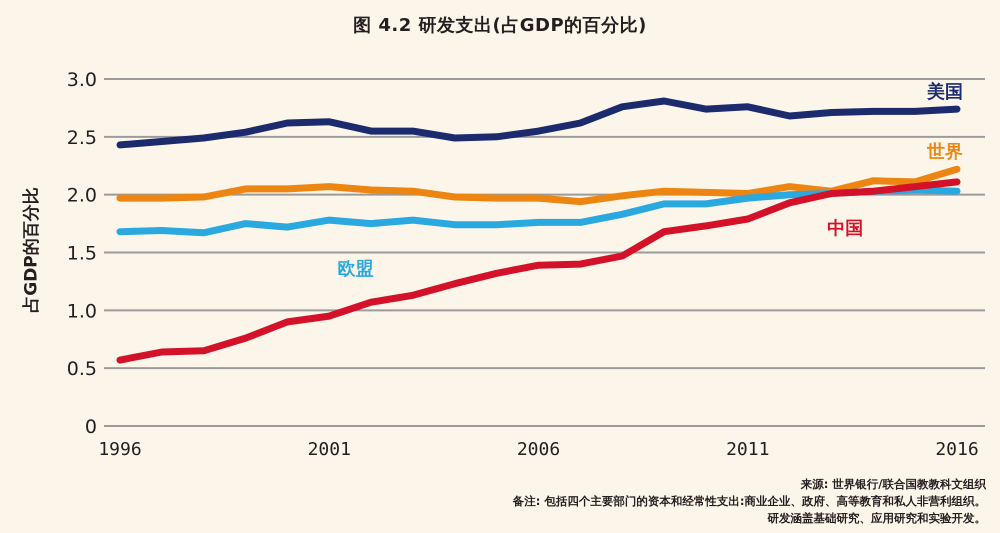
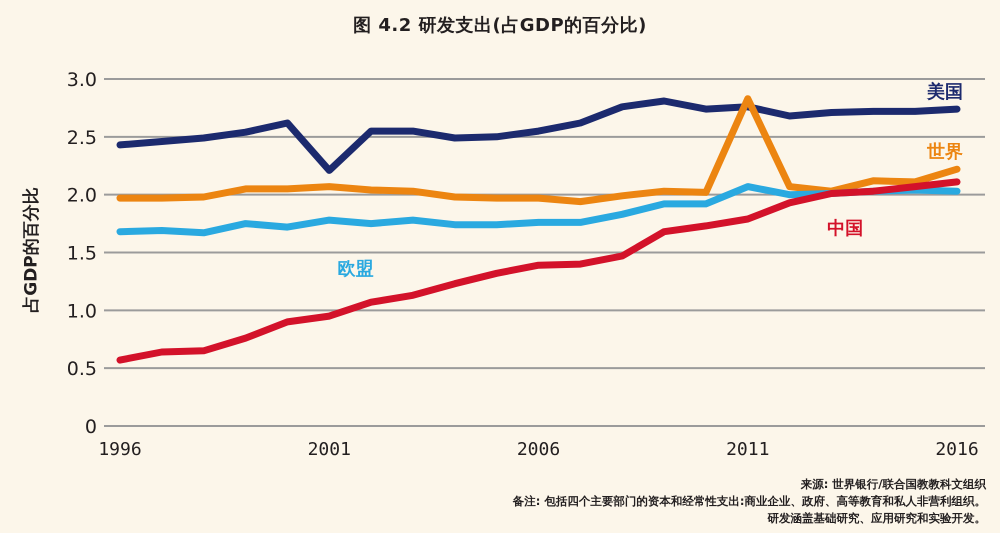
美国/2001: 2.63 -> 2.21
世界/2011: 2.01 -> 2.83
欧盟/2011: 1.97 -> 2.07
